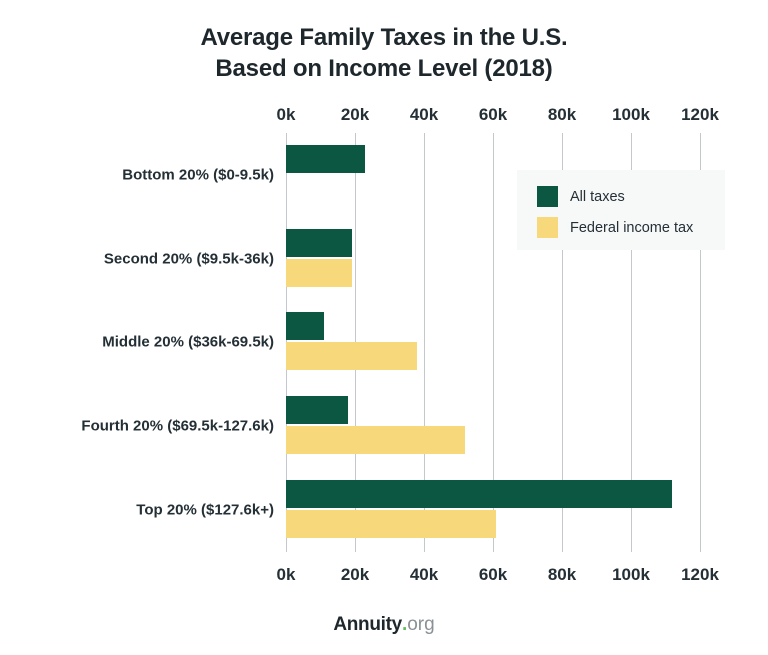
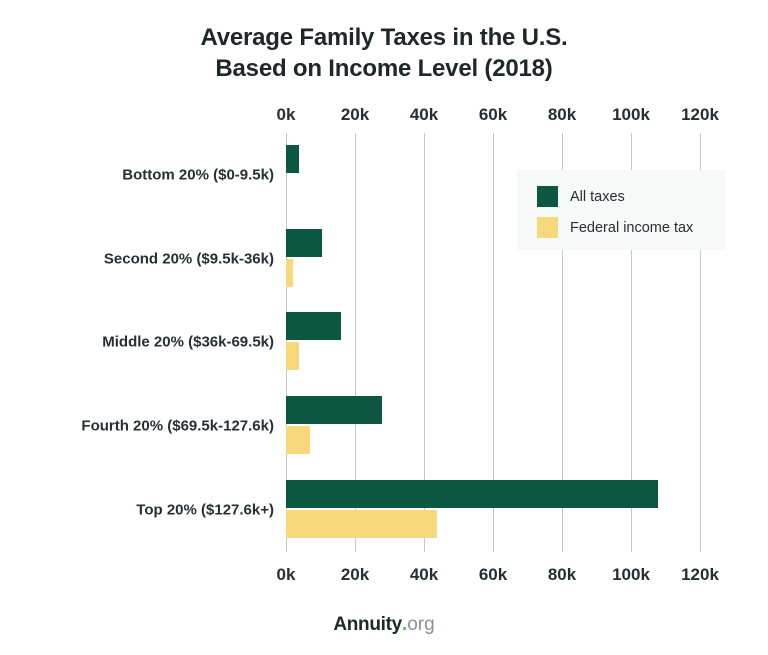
All taxes/Bottom 20% ($0-9.5k): 23k -> 4k
All taxes/Second 20% ($9.5k-36k): 19k -> 10k
Federal income tax/Second 20% ($9.5k-36k): 19k -> 2k
All taxes/Middle 20% ($36k-69.5k): 11k -> 16k
Federal income tax/Middle 20% ($36k-69.5k): 38k -> 4k
All taxes/Fourth 20% ($69.5k-127.6k): 18k -> 28k
Federal income tax/Fourth 20% ($69.5k-127.6k): 52k -> 7k
All taxes/Top 20% ($127.6k+): 112k -> 108k
Federal income tax/Top 20% ($127.6k+): 61k -> 44k
